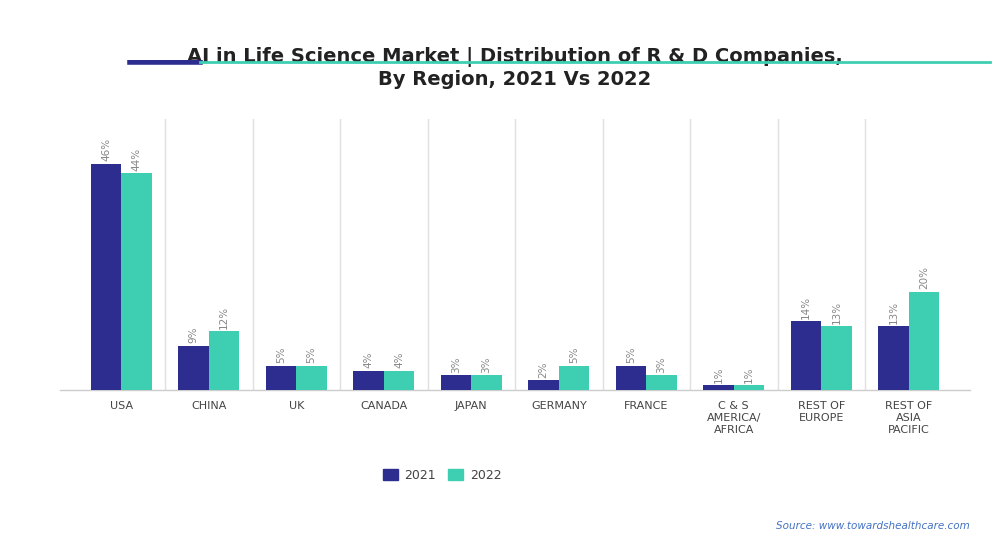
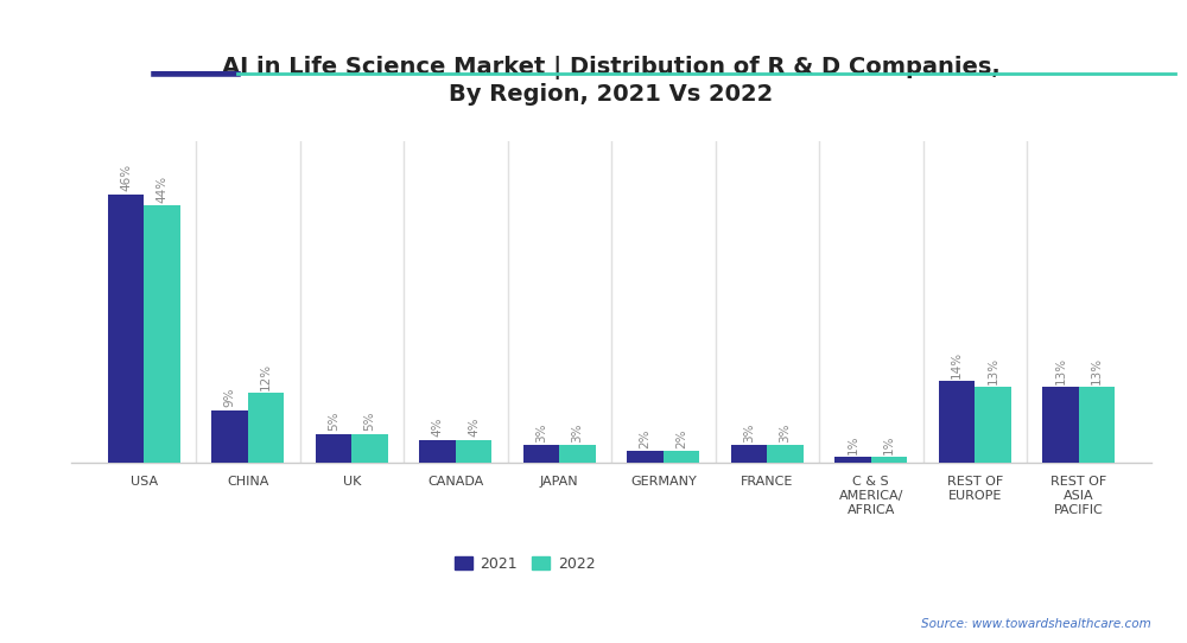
2022/GERMANY: 5% -> 2%
2021/FRANCE: 5% -> 3%
2022/REST OF ASIA PACIFIC: 20% -> 13%
